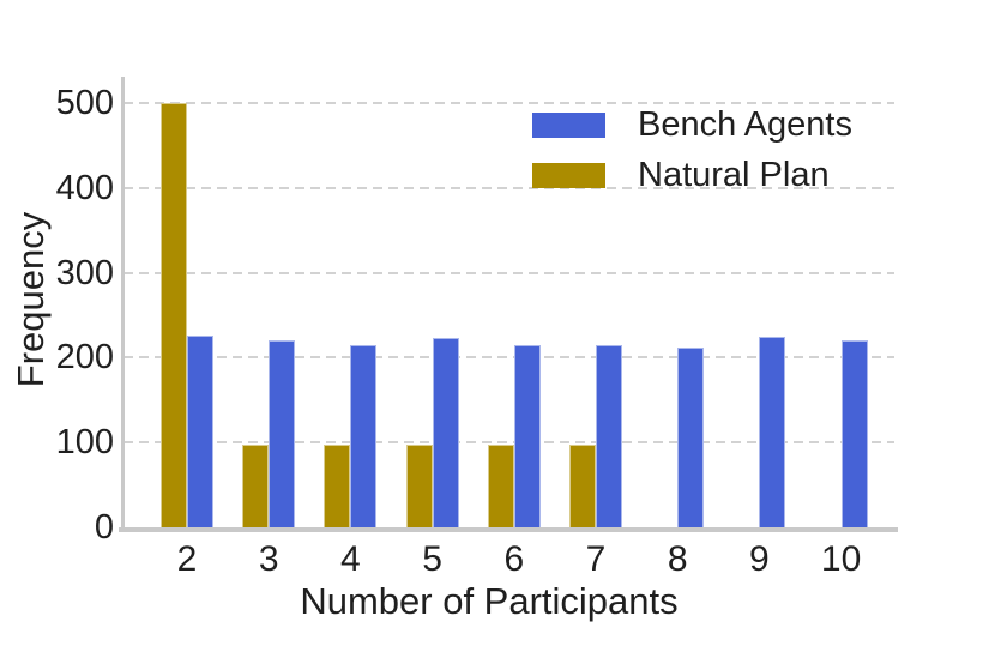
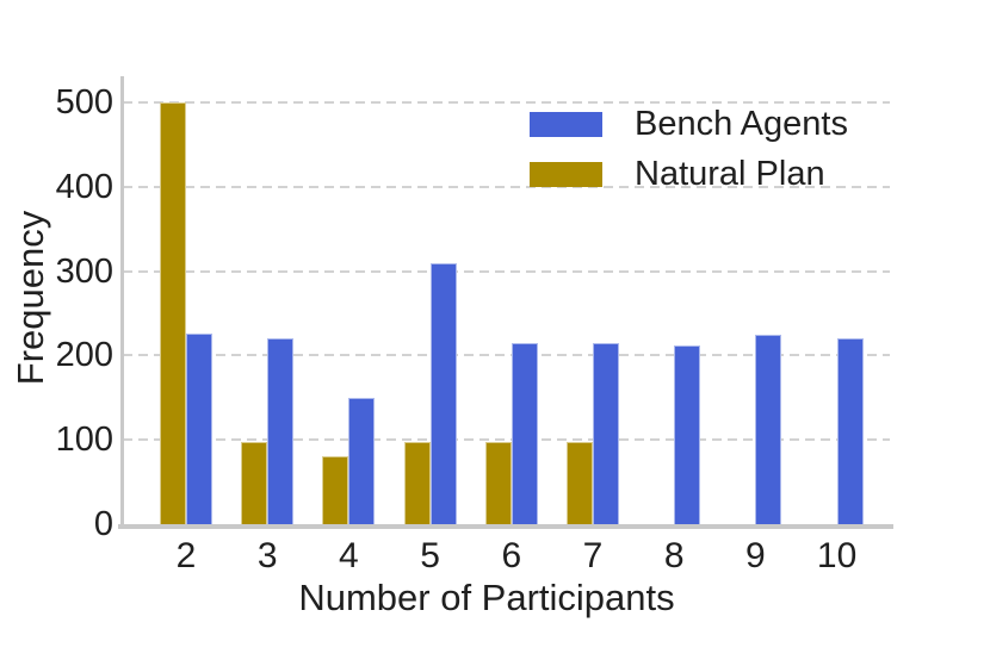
Bench Agents/4: 210 -> 150
Natural Plan/4: 100 -> 80
Bench Agents/5: 220 -> 310
